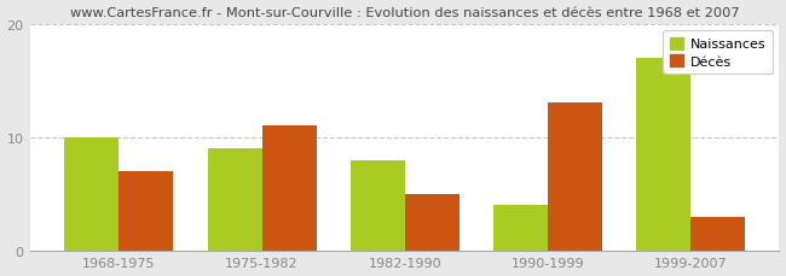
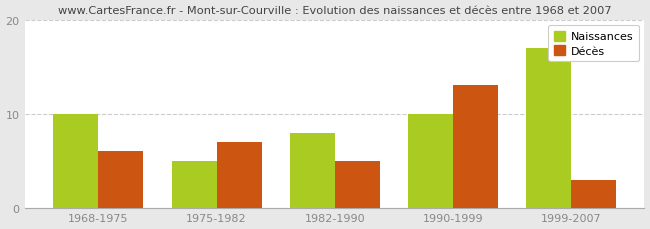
Décès/1968-1975: 7 -> 6
Naissances/1975-1982: 9 -> 5
Décès/1975-1982: 11 -> 7
Naissances/1990-1999: 4 -> 10
